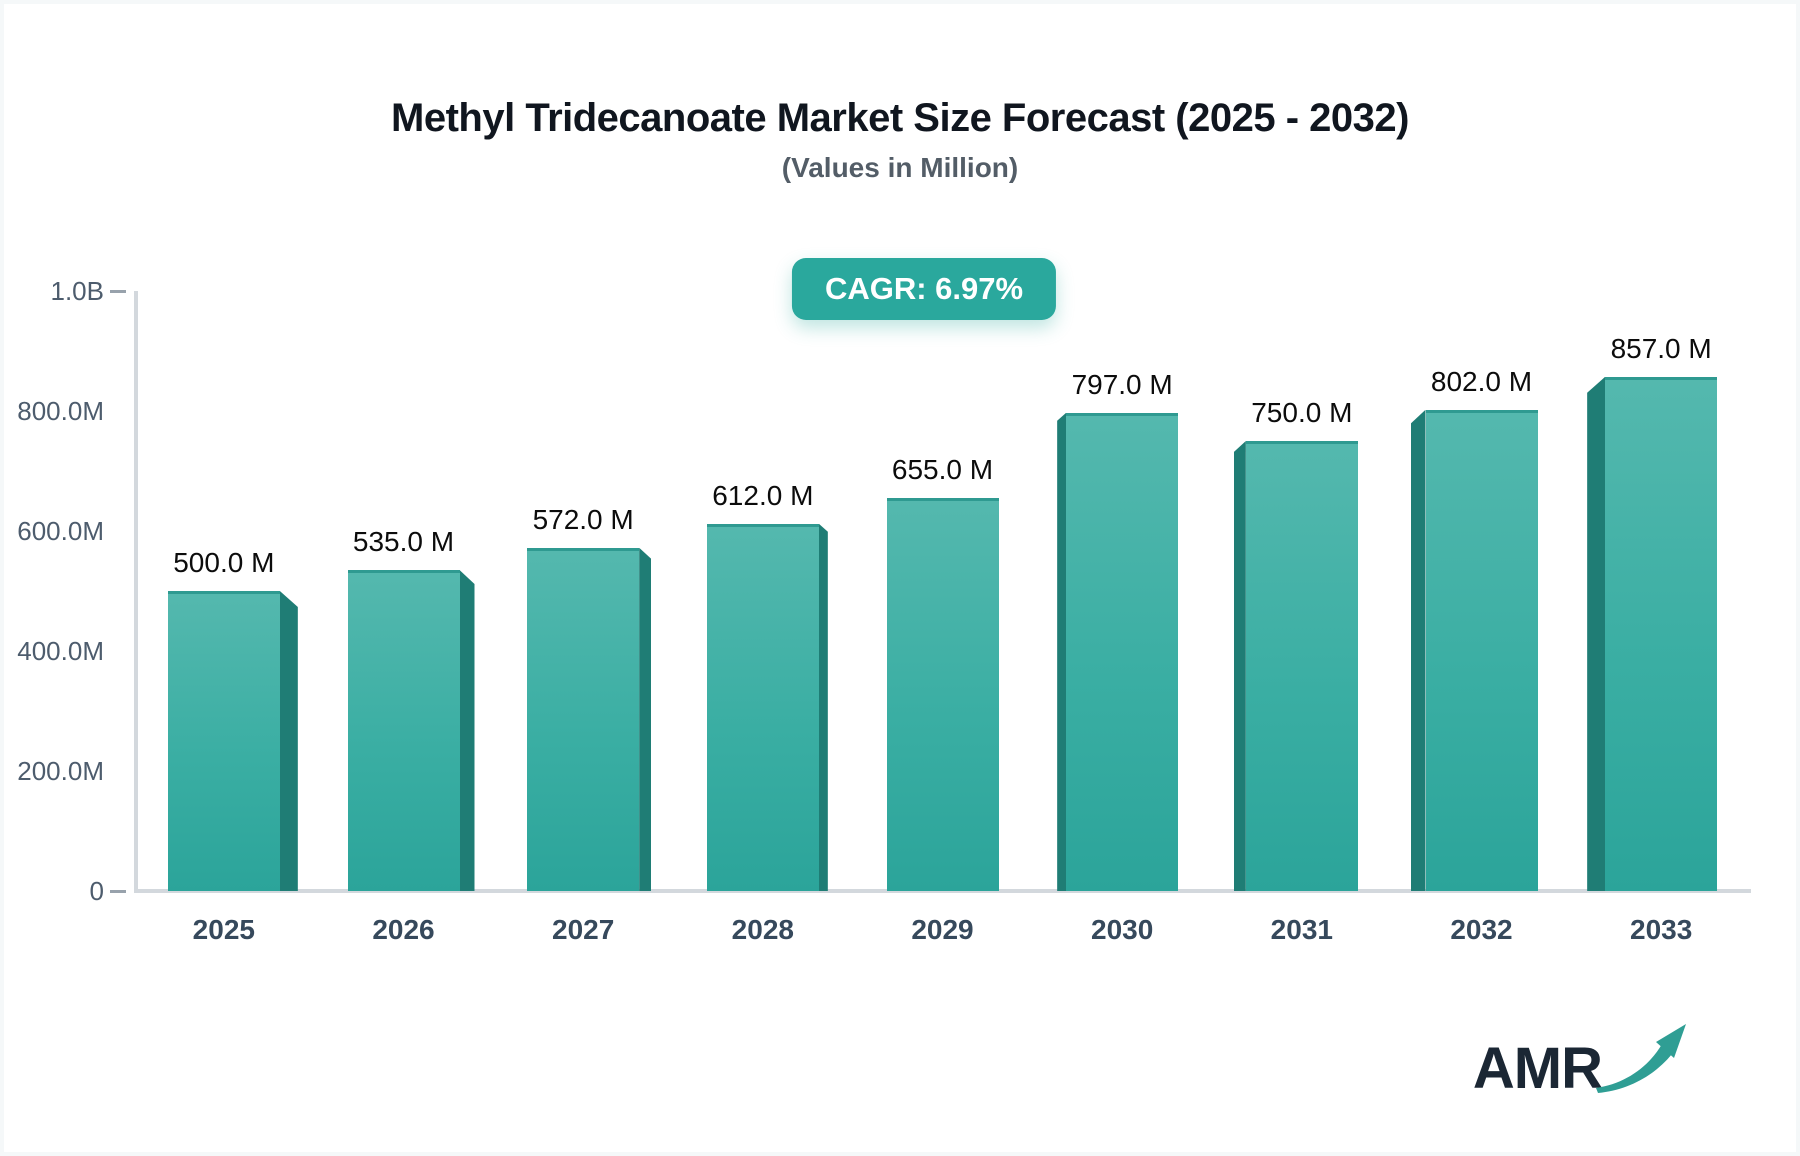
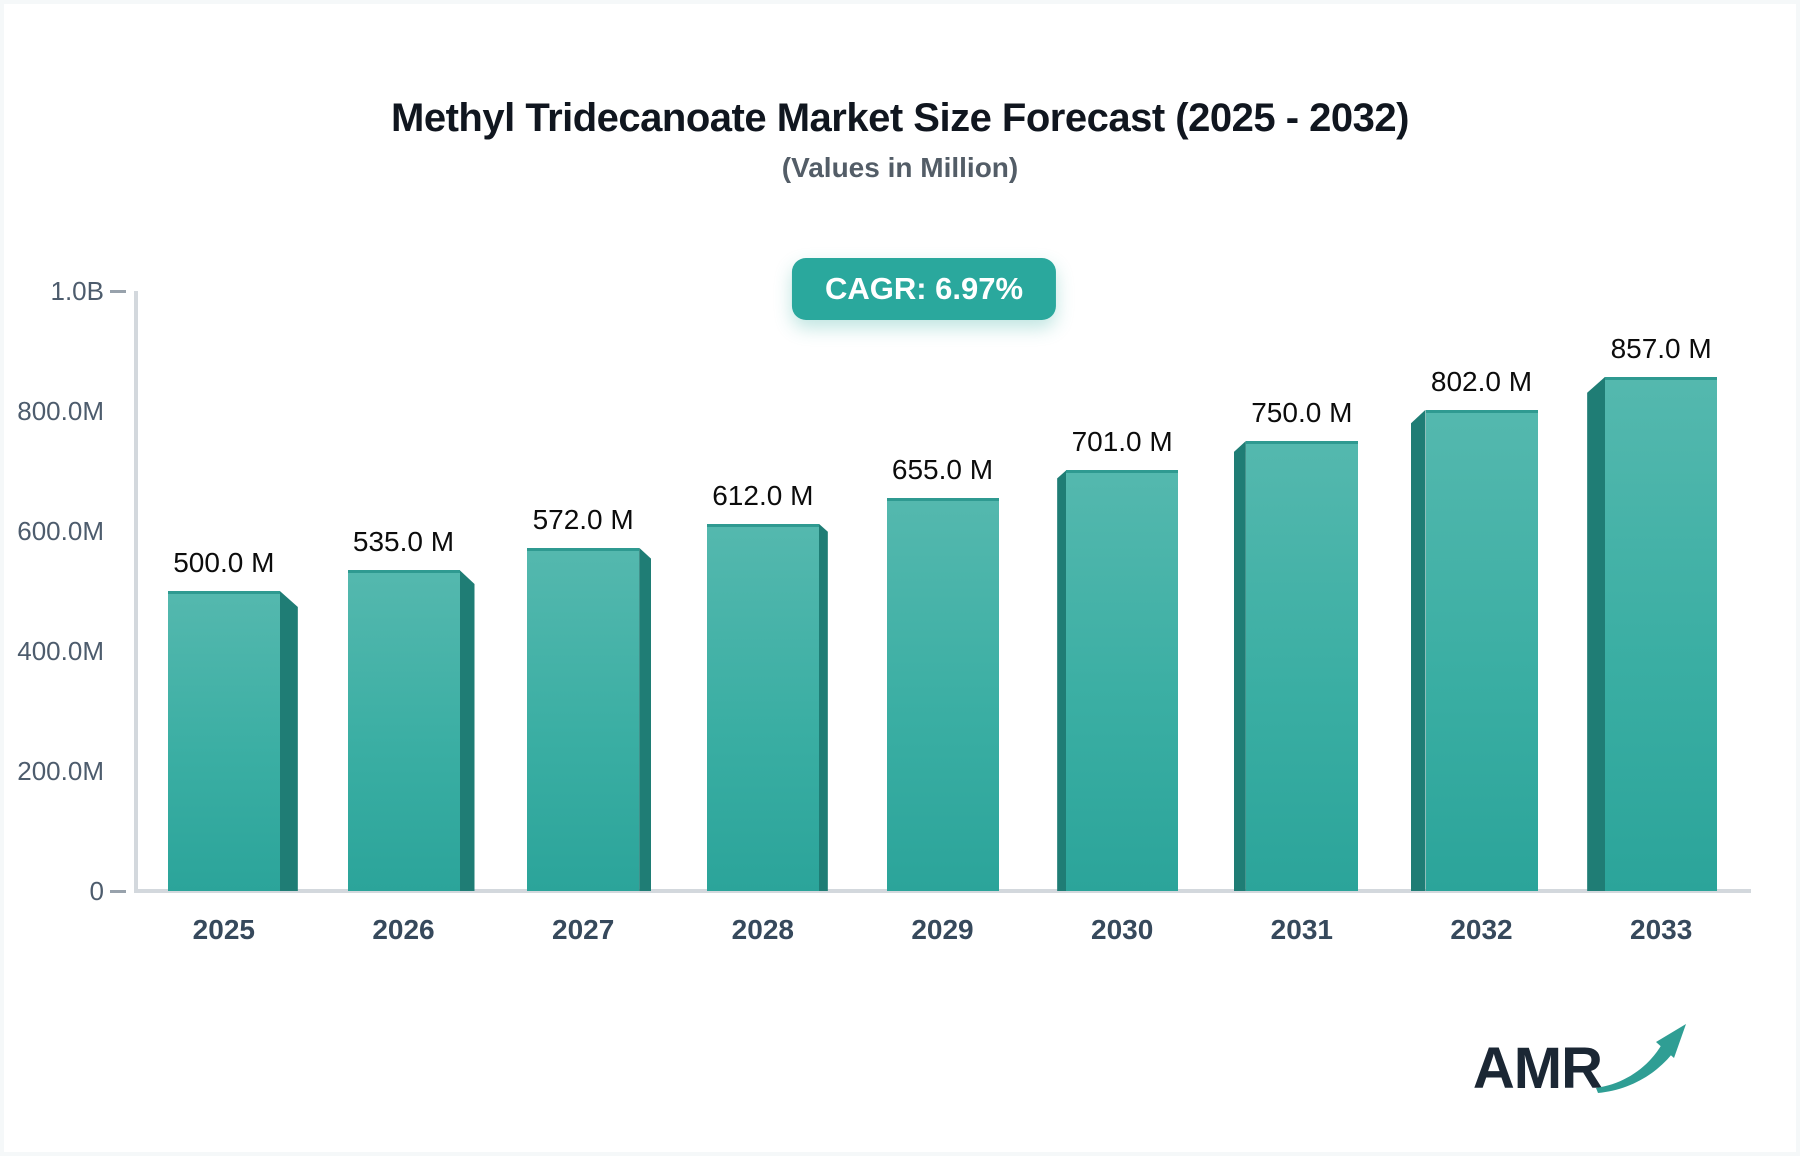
2030: 797.0 -> 701.0
